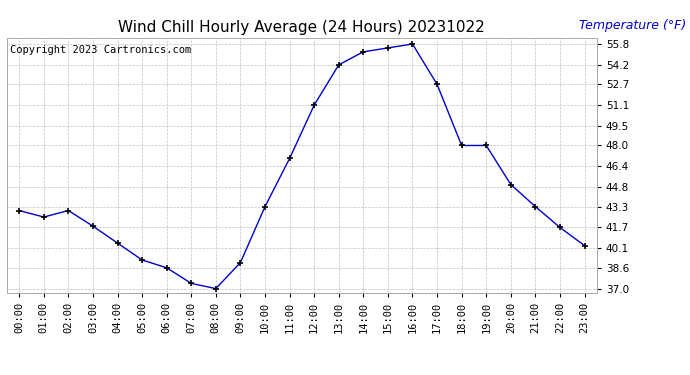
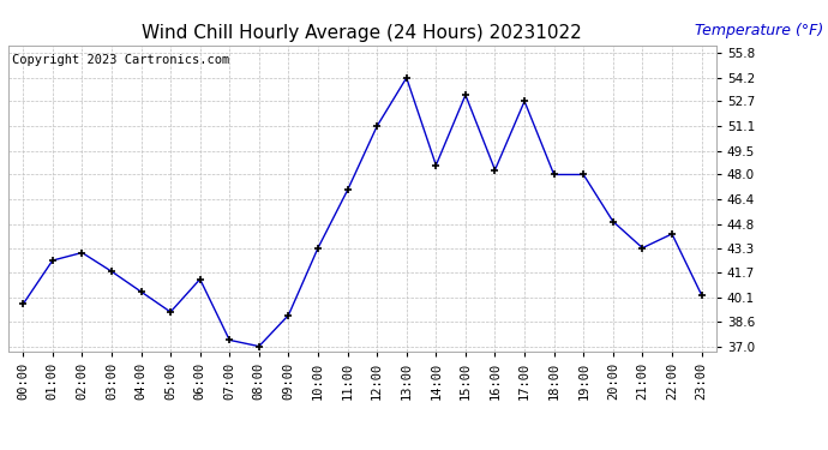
00:00: 43.0 -> 39.7
06:00: 38.6 -> 41.3
14:00: 55.2 -> 48.6
15:00: 55.5 -> 53.1
16:00: 55.8 -> 48.3
22:00: 41.7 -> 44.2
